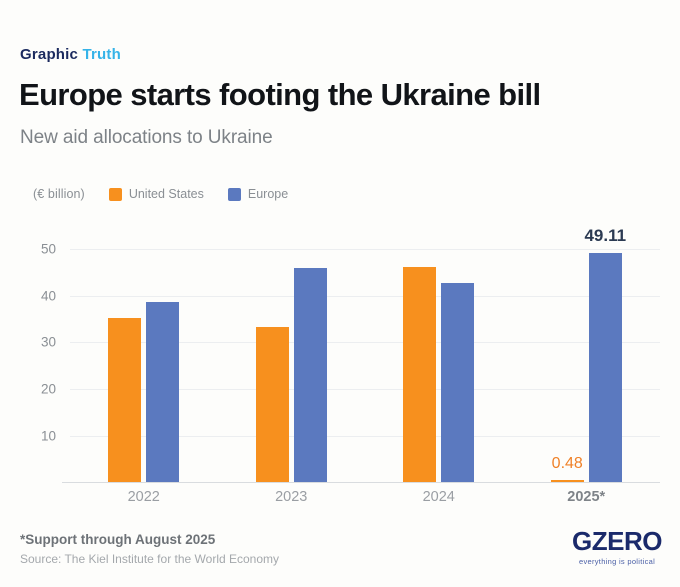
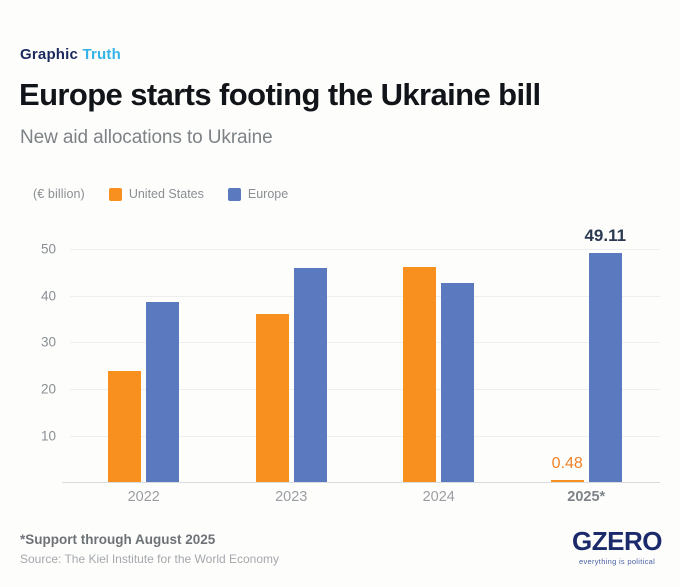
United States/2022: 35 -> 24
United States/2023: 33 -> 36
